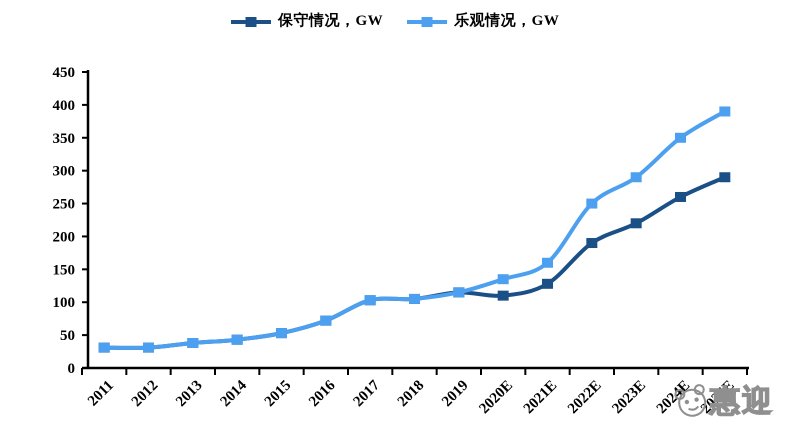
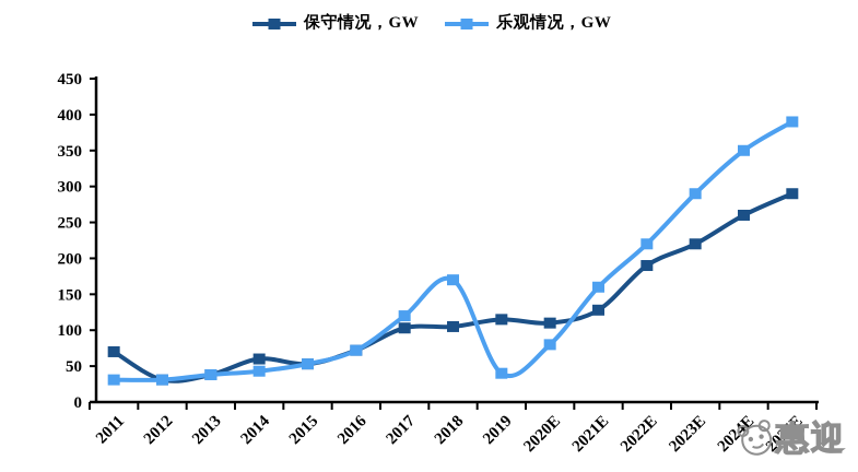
保守情况，GW/2011: 30 -> 70
保守情况，GW/2014: 40 -> 60
乐观情况，GW/2017: 100 -> 120
乐观情况，GW/2018: 100 -> 170
乐观情况，GW/2019: 120 -> 40
乐观情况，GW/2020E: 140 -> 80
乐观情况，GW/2022E: 250 -> 220
